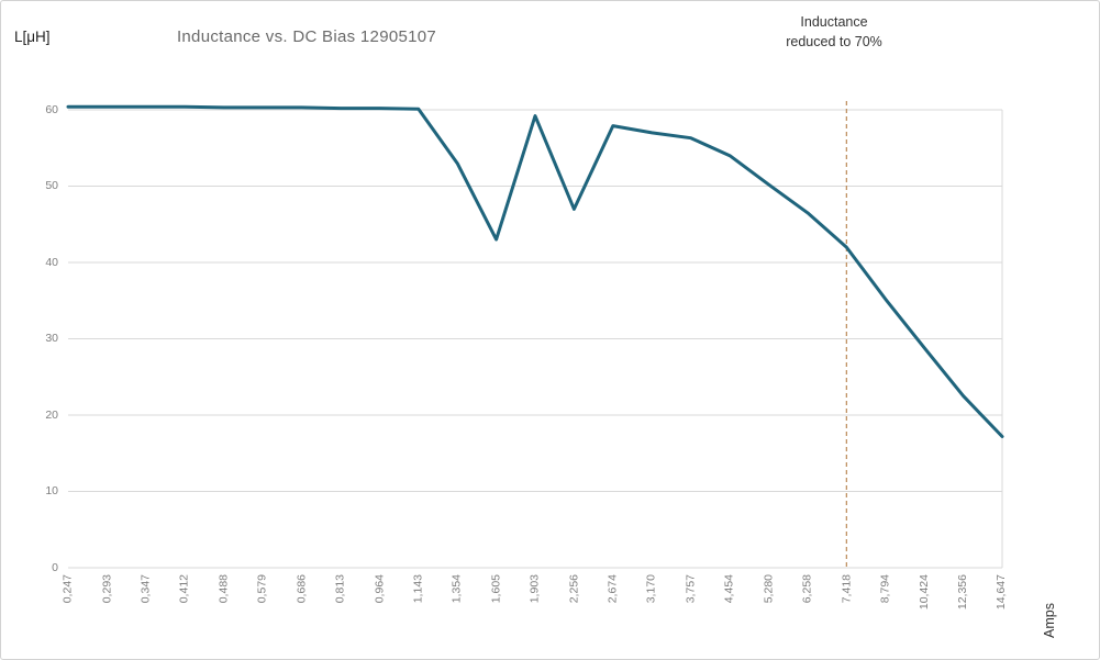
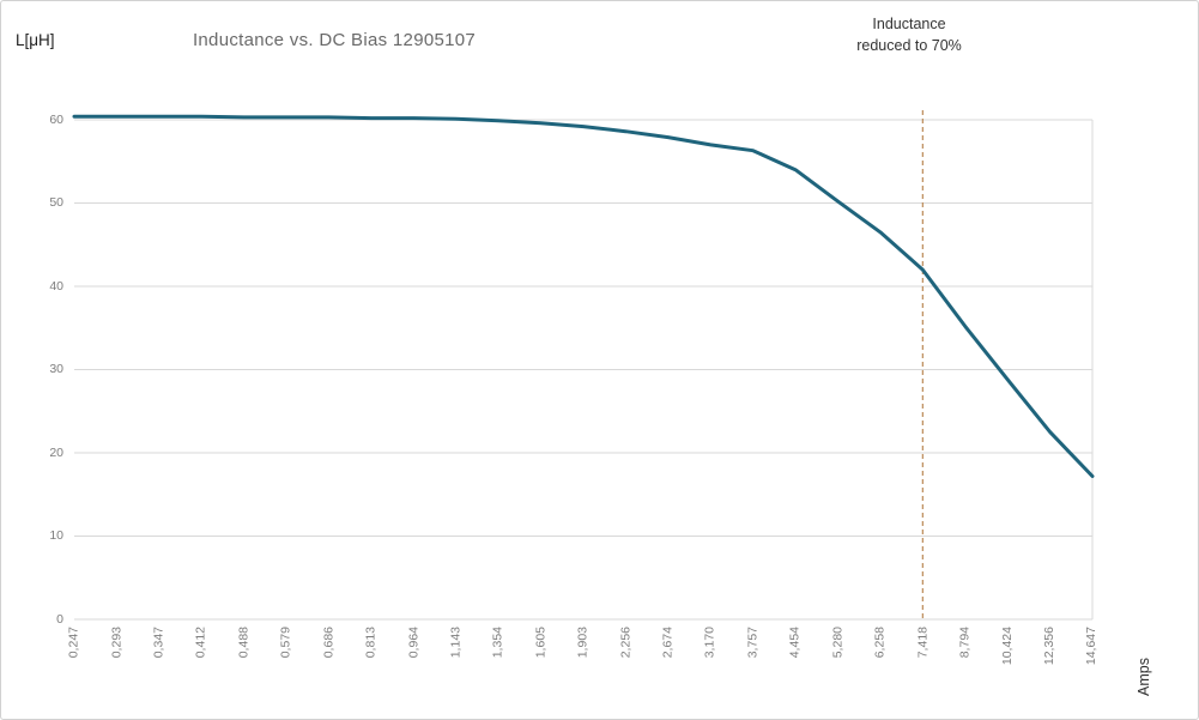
1,354: 53 -> 60
1,605: 43 -> 60
2,256: 47 -> 59
